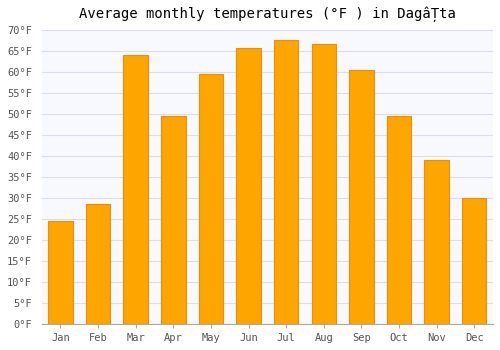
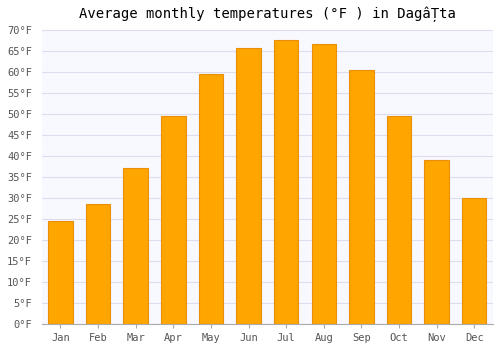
Mar: 64.0°F -> 37.0°F
